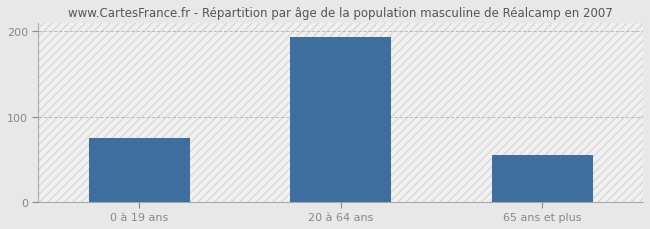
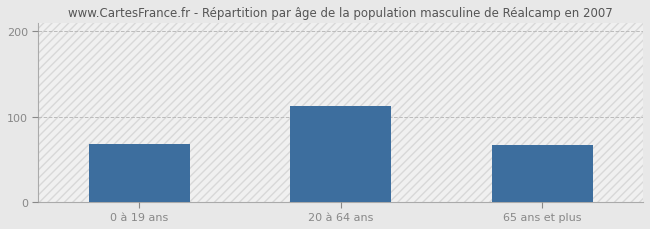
0 à 19 ans: 75 -> 68
20 à 64 ans: 193 -> 112
65 ans et plus: 55 -> 66
